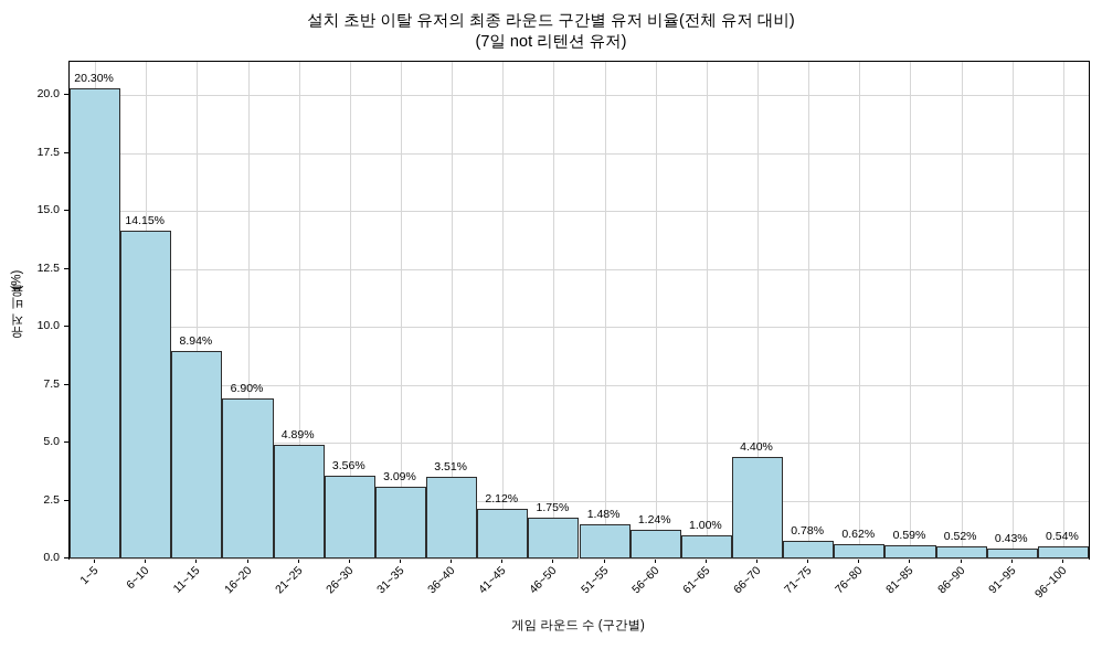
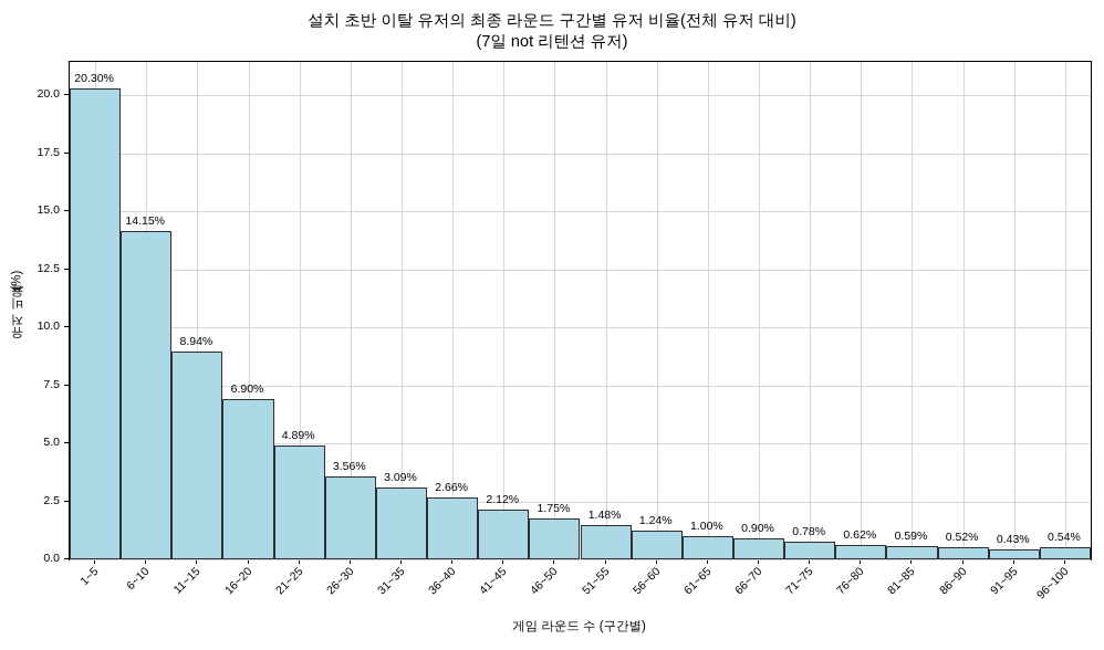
36~40: 3.51% -> 2.66%
66~70: 4.40% -> 0.90%
